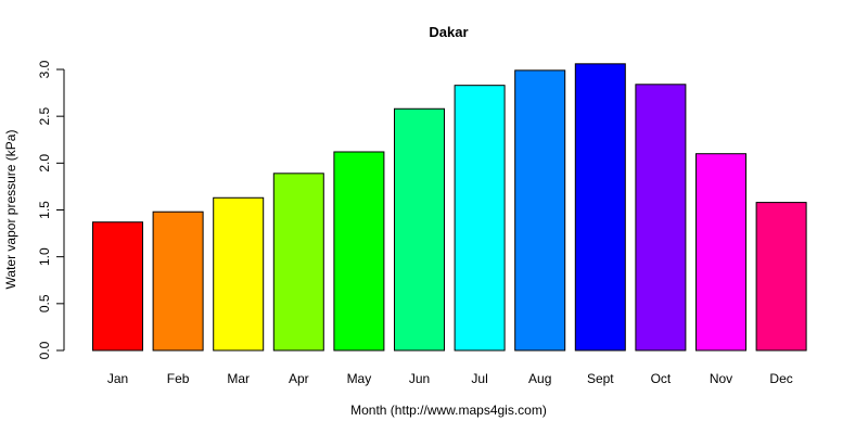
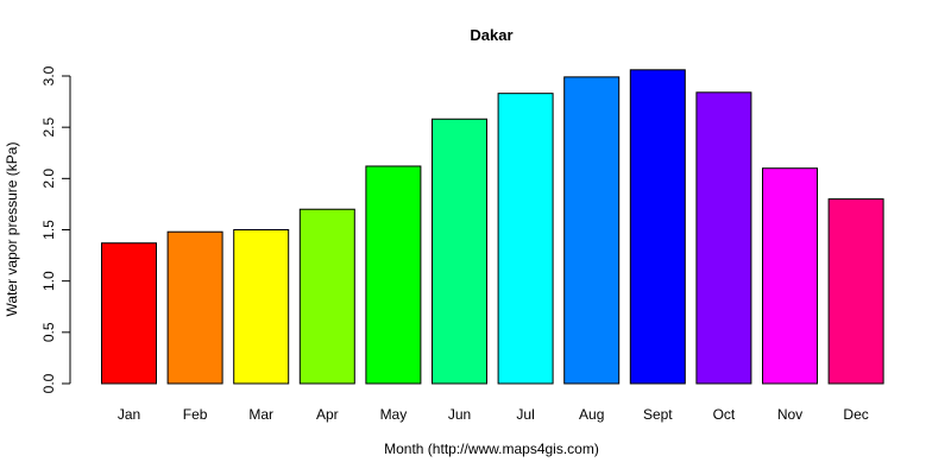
Mar: 1.6 -> 1.5
Apr: 1.9 -> 1.7
Dec: 1.6 -> 1.8
